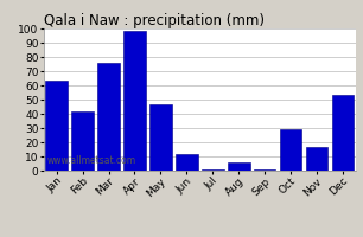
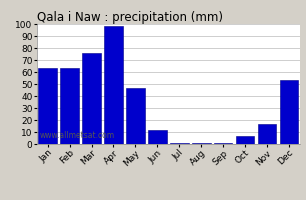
Feb: 42 -> 63
Aug: 6 -> 1
Oct: 29 -> 7
